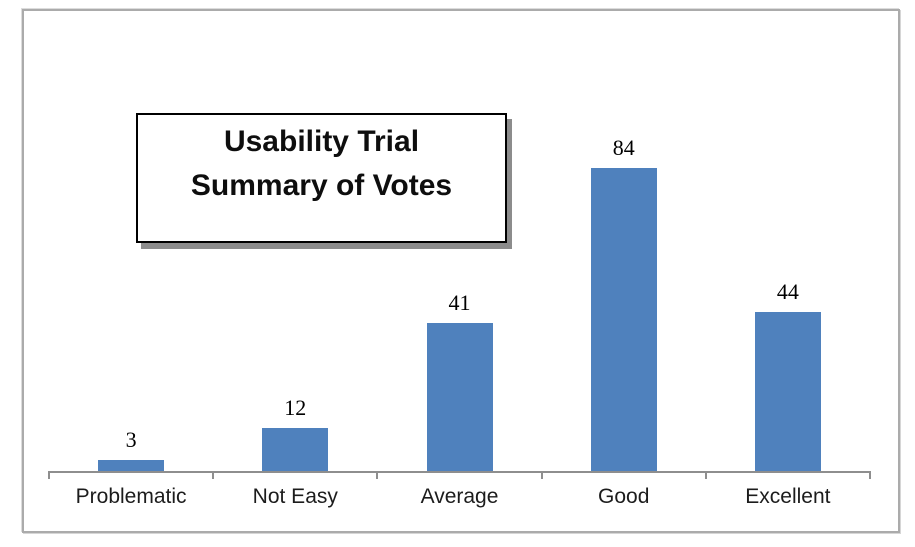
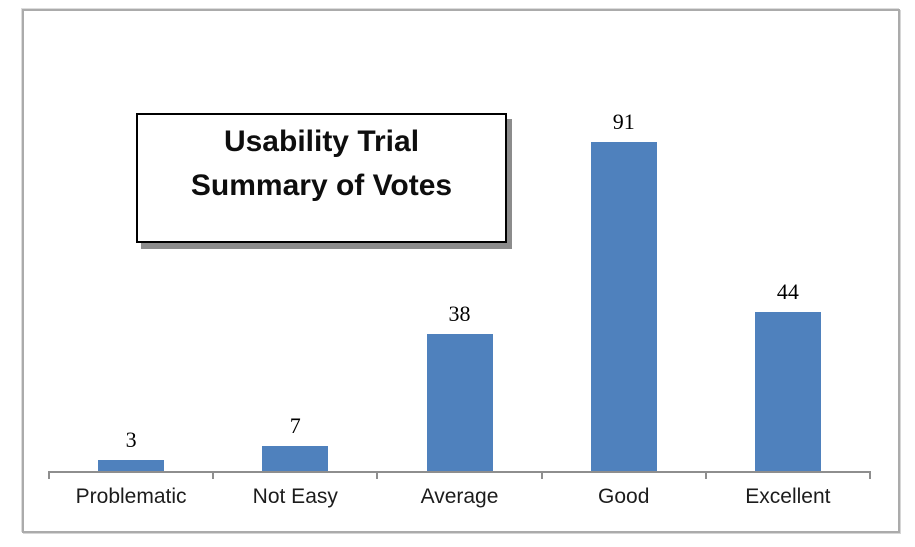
Not Easy: 12 -> 7
Average: 41 -> 38
Good: 84 -> 91
